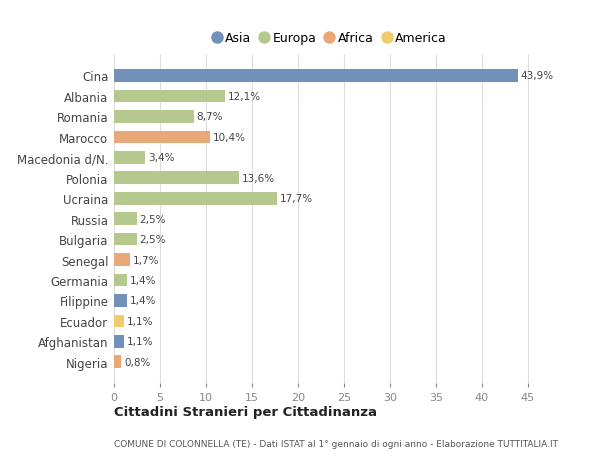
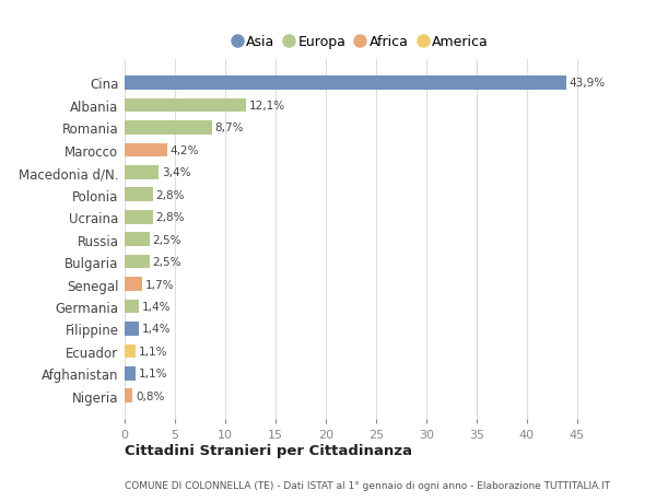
Marocco: 10,4% -> 4,2%
Polonia: 13,6% -> 2,8%
Ucraina: 17,7% -> 2,8%
